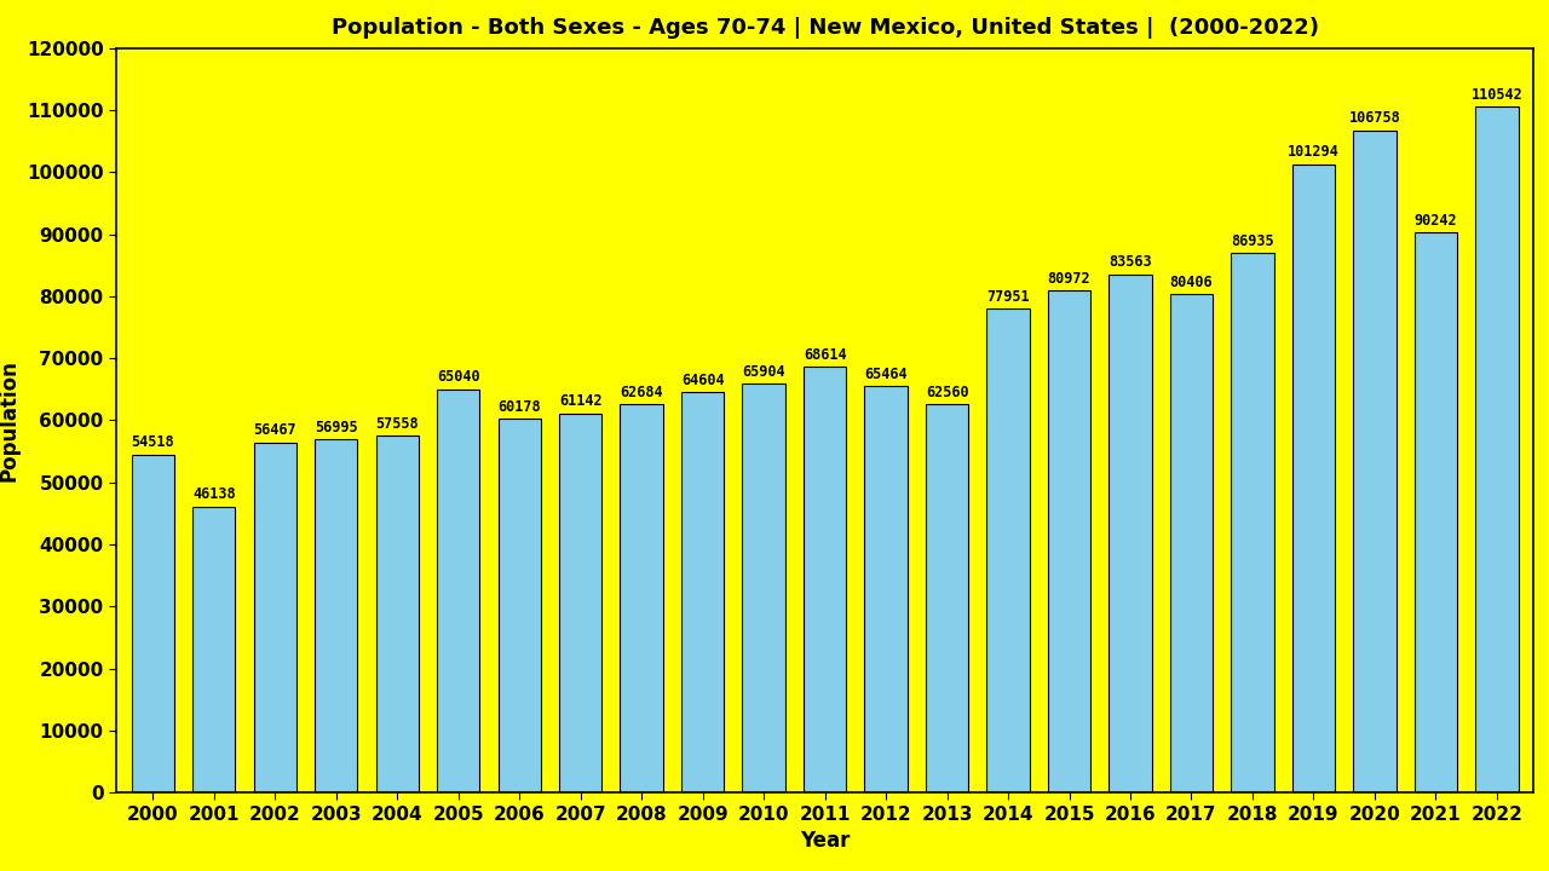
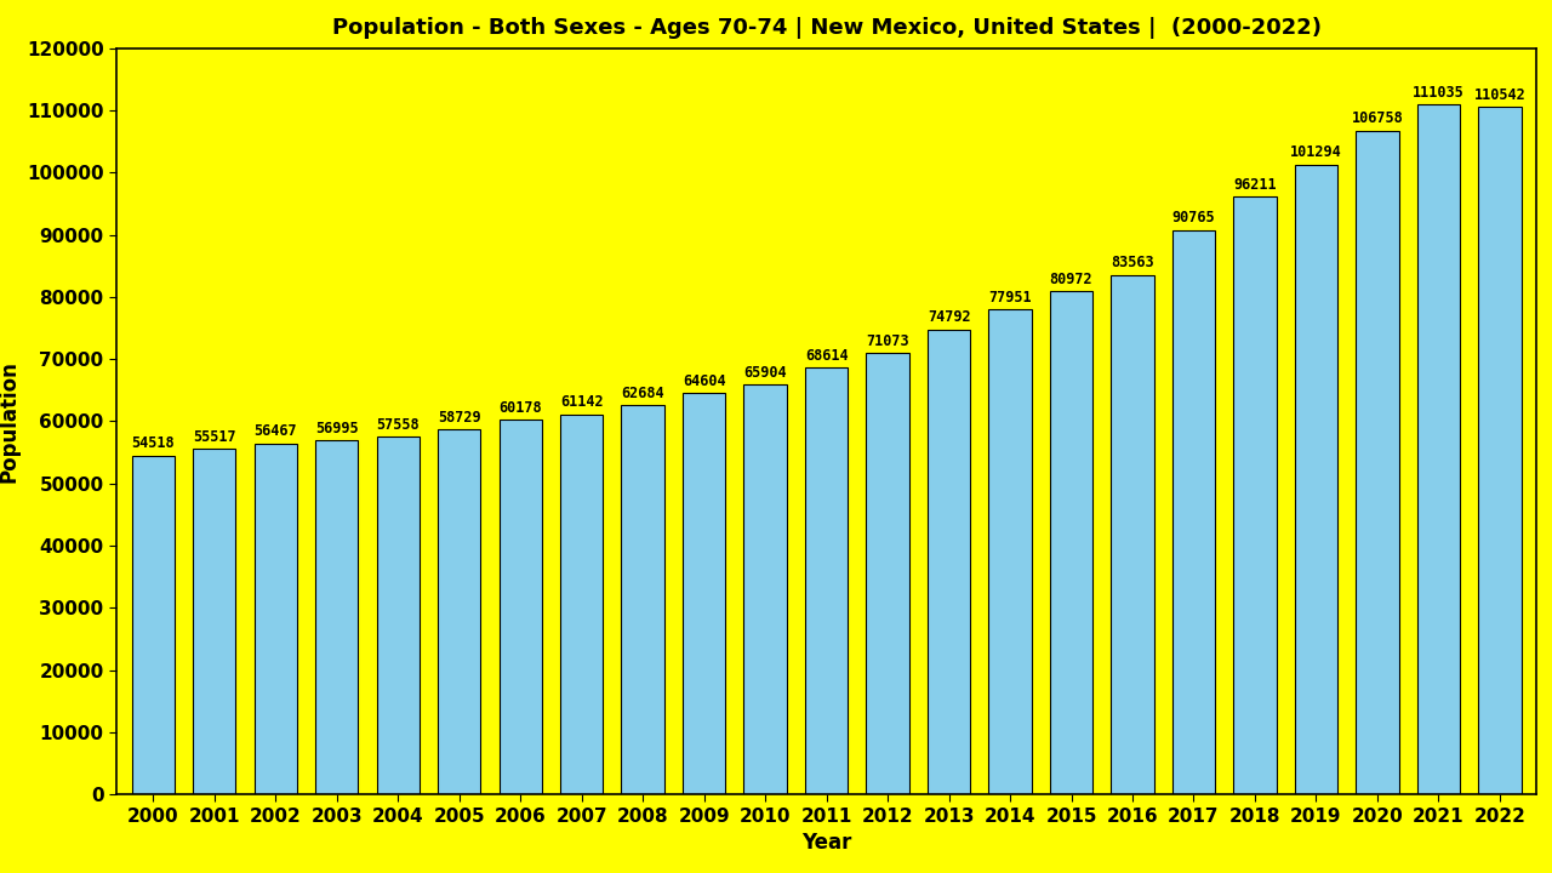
2001: 46138 -> 55517
2005: 65040 -> 58729
2012: 65464 -> 71073
2013: 62560 -> 74792
2017: 80406 -> 90765
2018: 86935 -> 96211
2021: 90242 -> 111035
